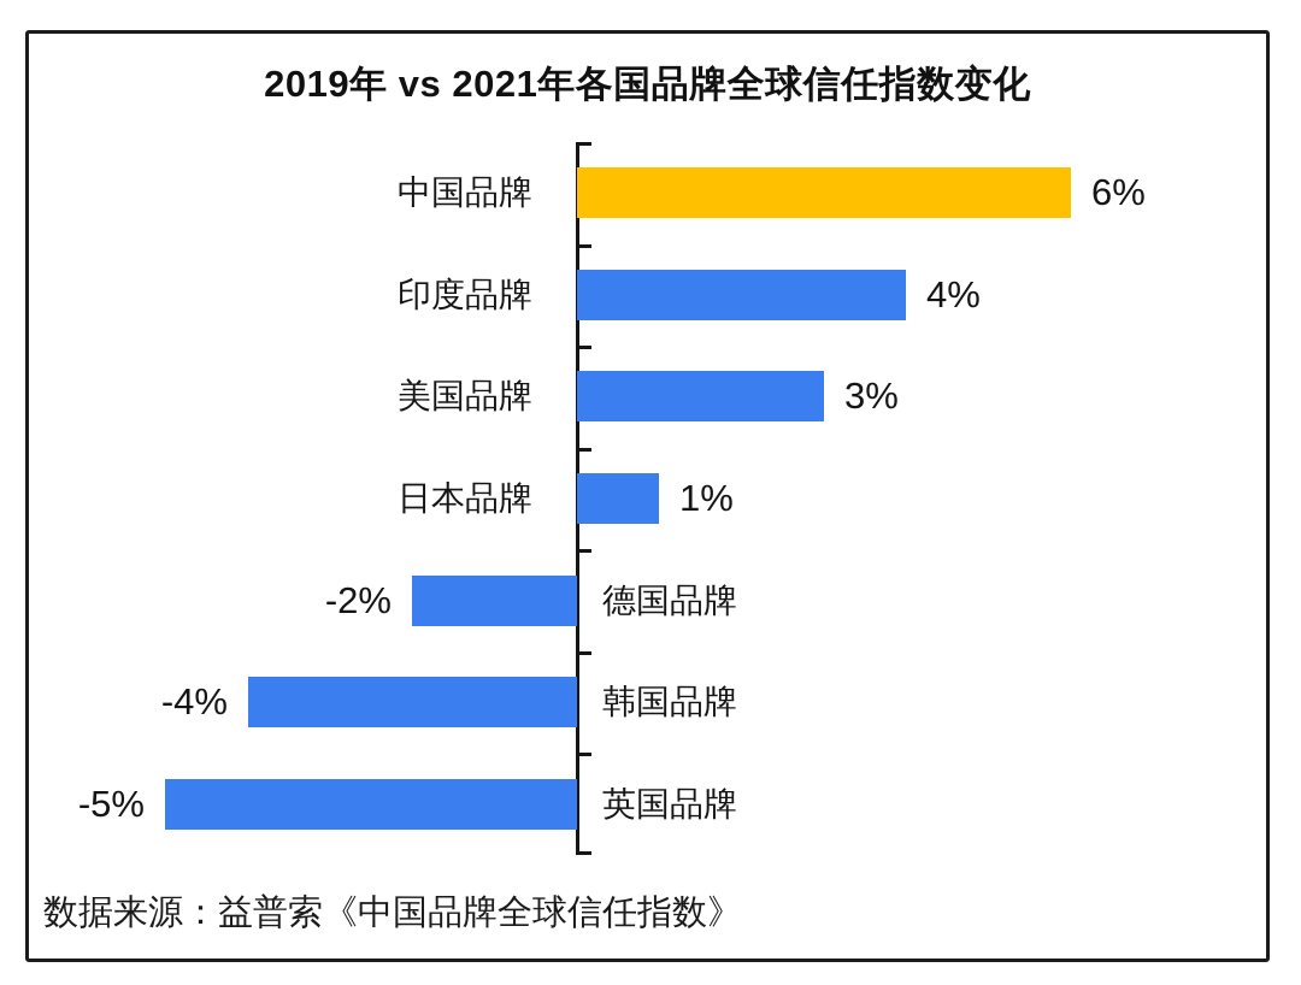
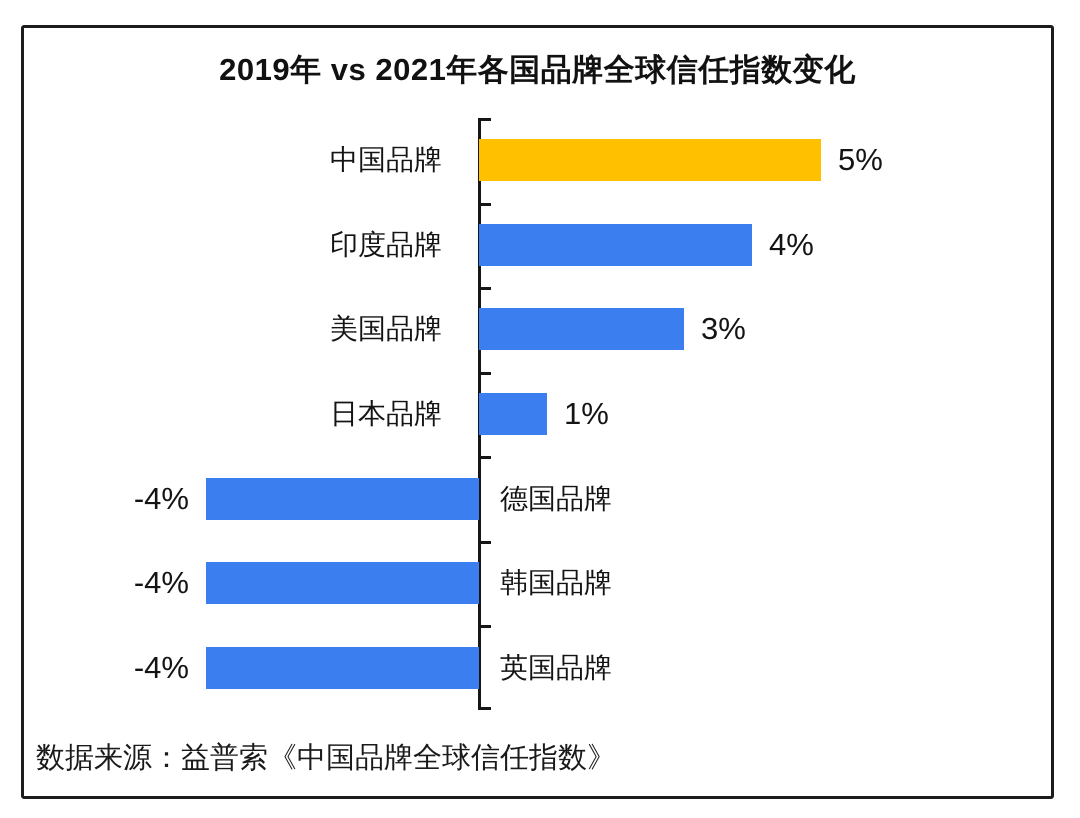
中国品牌: 6% -> 5%
德国品牌: -2% -> -4%
英国品牌: -5% -> -4%
